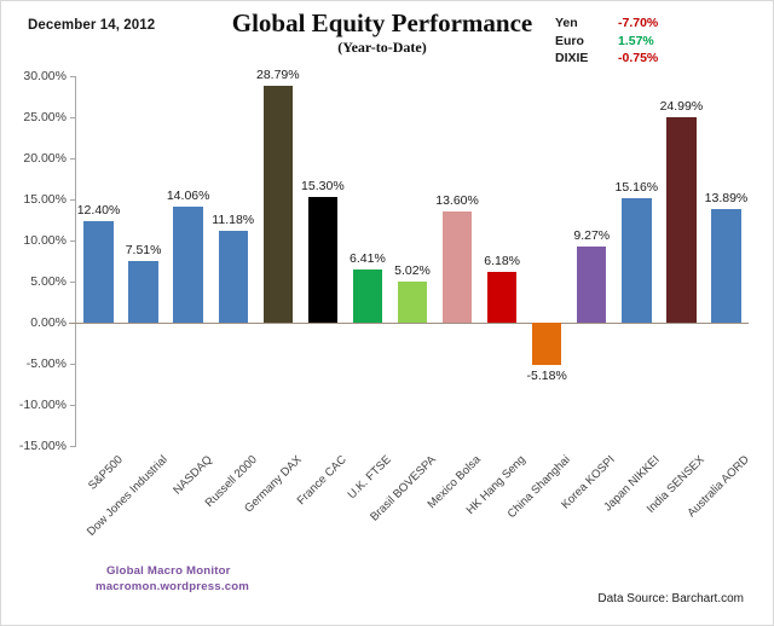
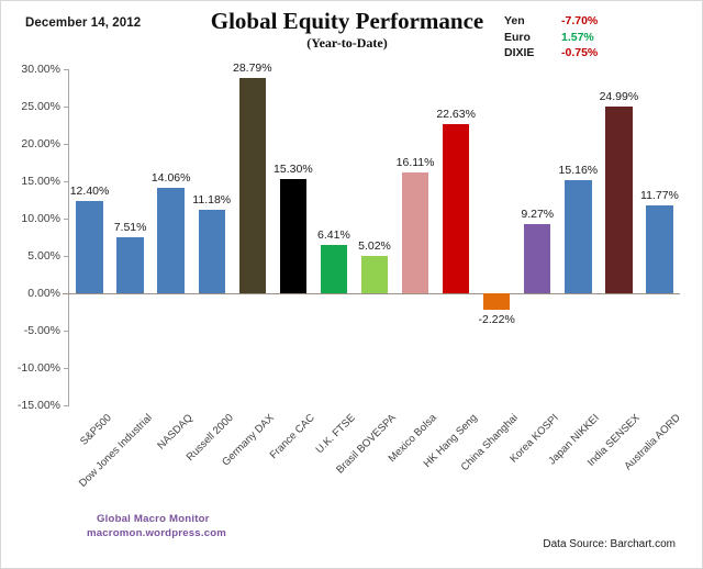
Mexico Bolsa: 13.60% -> 16.11%
HK Hang Seng: 6.18% -> 22.63%
China Shanghai: -5.18% -> -2.22%
Australia AORD: 13.89% -> 11.77%
